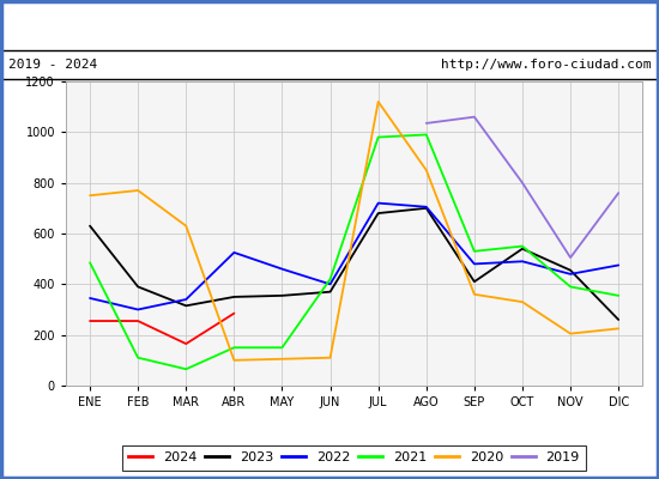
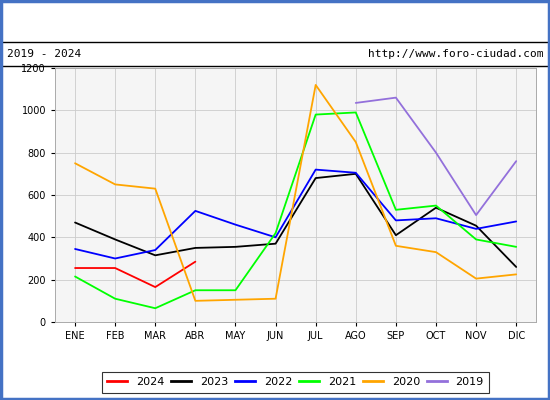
2023/ENE: 630 -> 470
2021/ENE: 485 -> 215
2020/FEB: 770 -> 650
